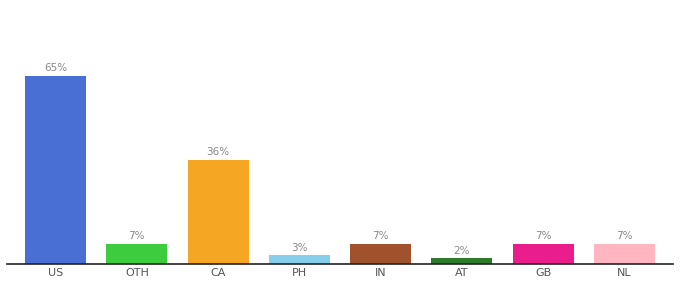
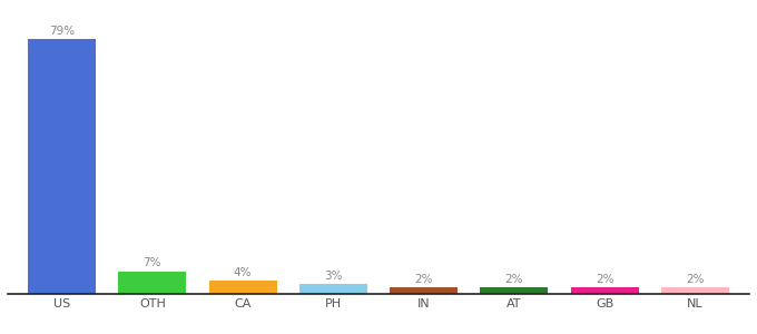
US: 65% -> 79%
CA: 36% -> 4%
IN: 7% -> 2%
GB: 7% -> 2%
NL: 7% -> 2%
